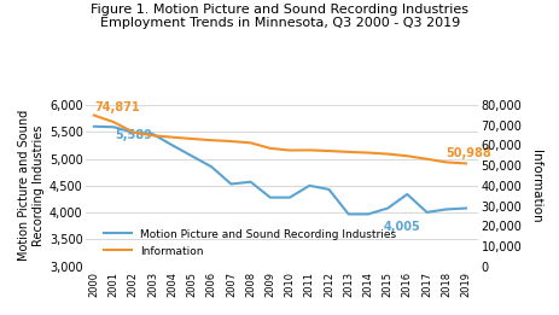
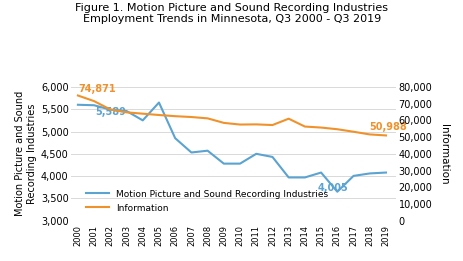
Motion Picture and Sound Recording Industries/2005: 5,050 -> 5,650
Information/2013: 57,000 -> 61,000
Motion Picture and Sound Recording Industries/2016: 4,340 -> 3,650
